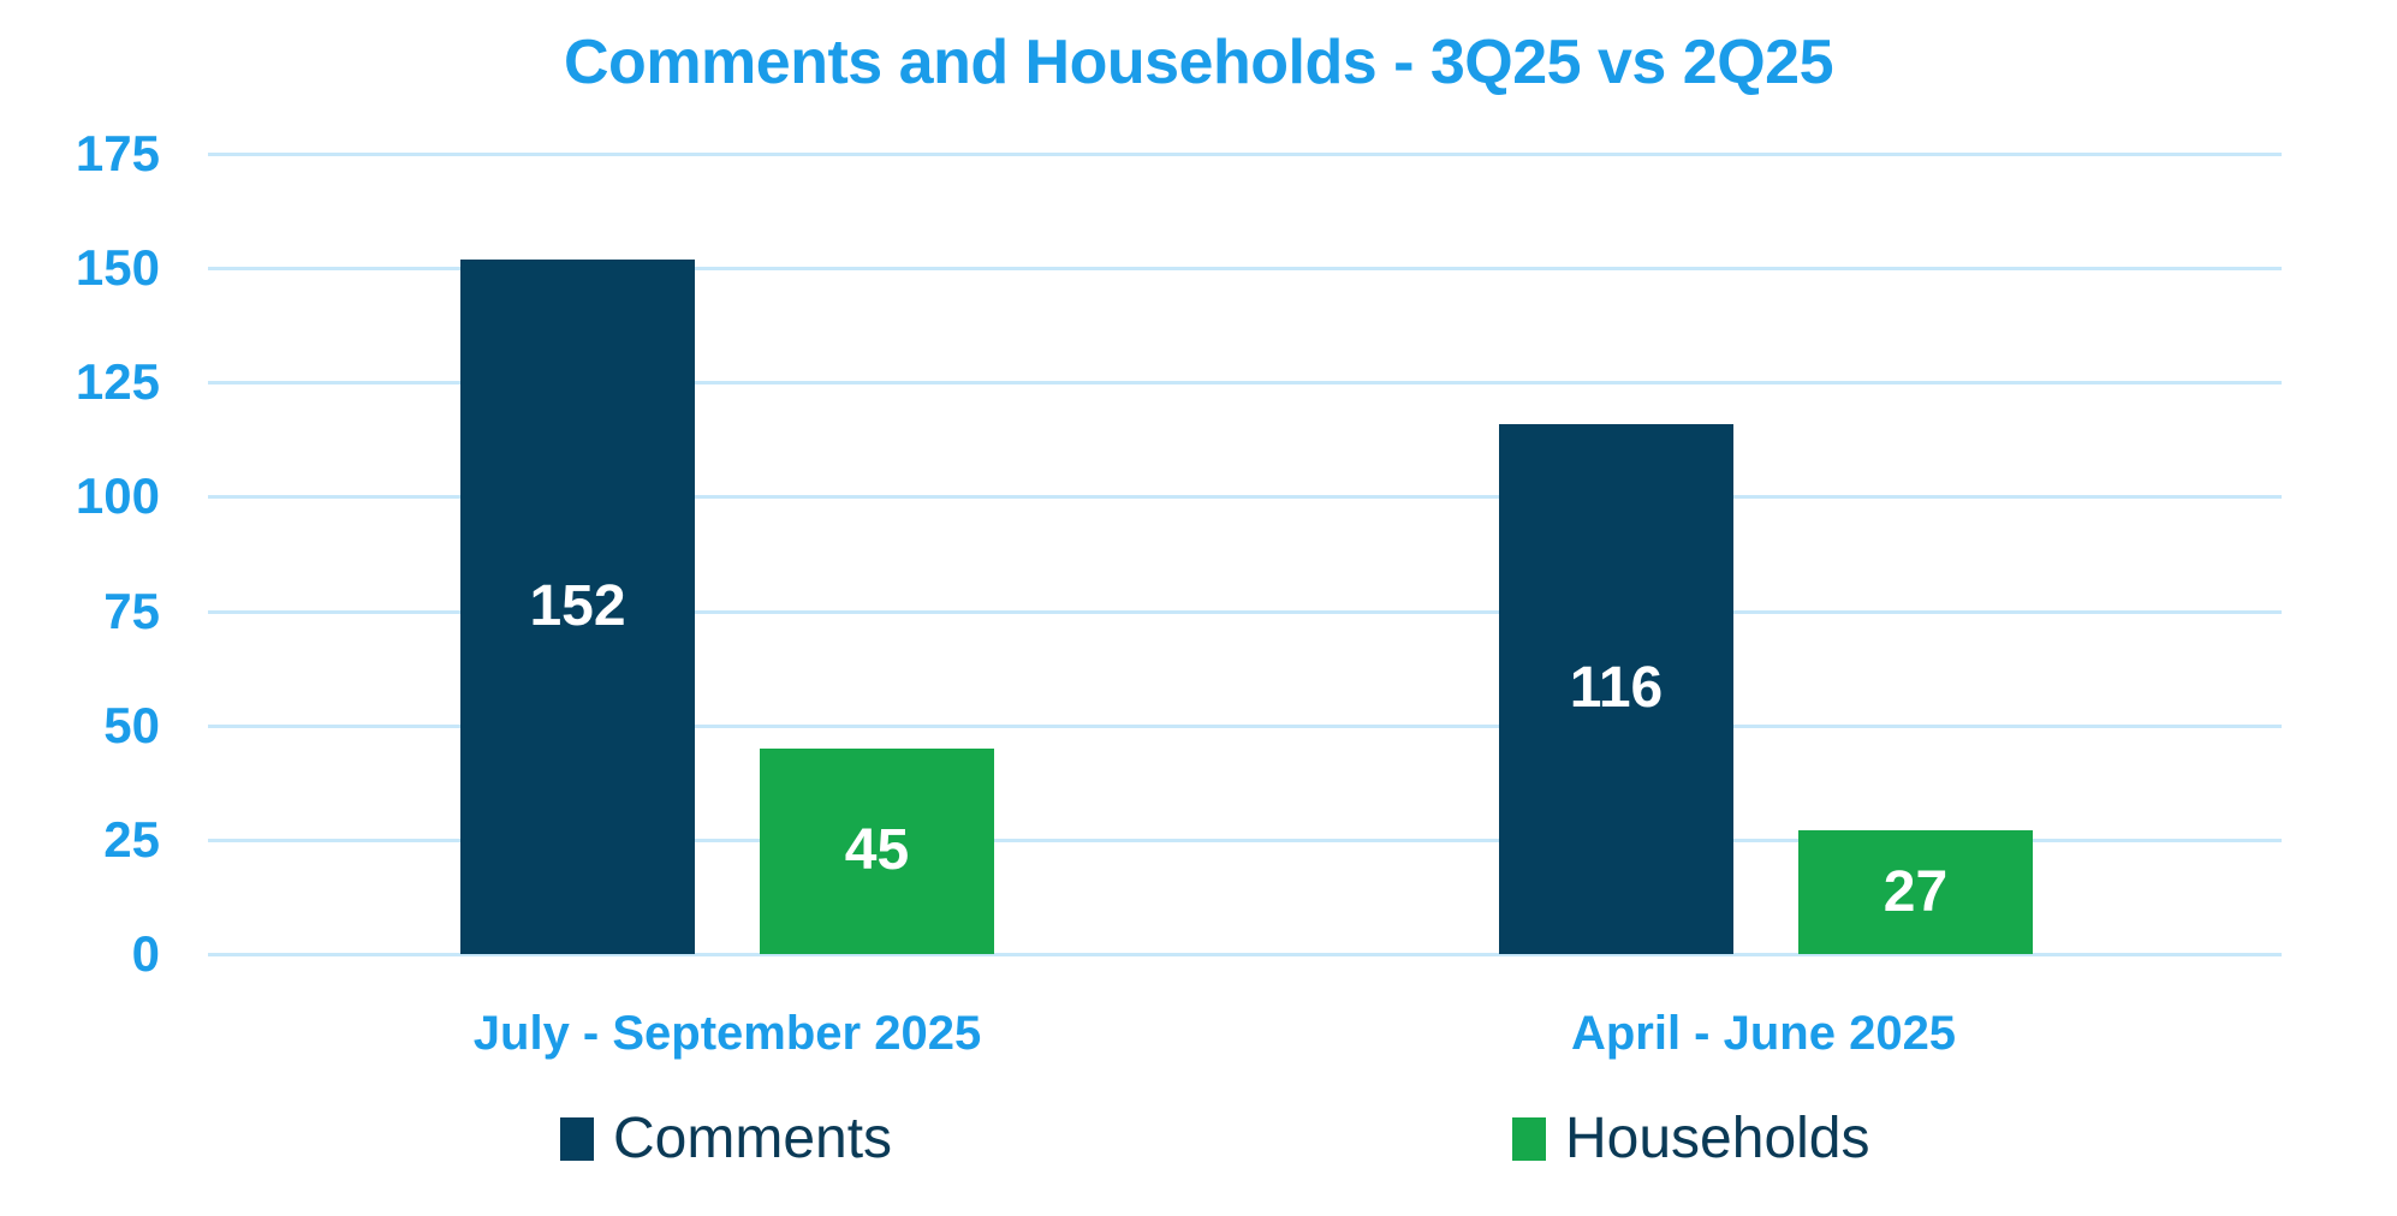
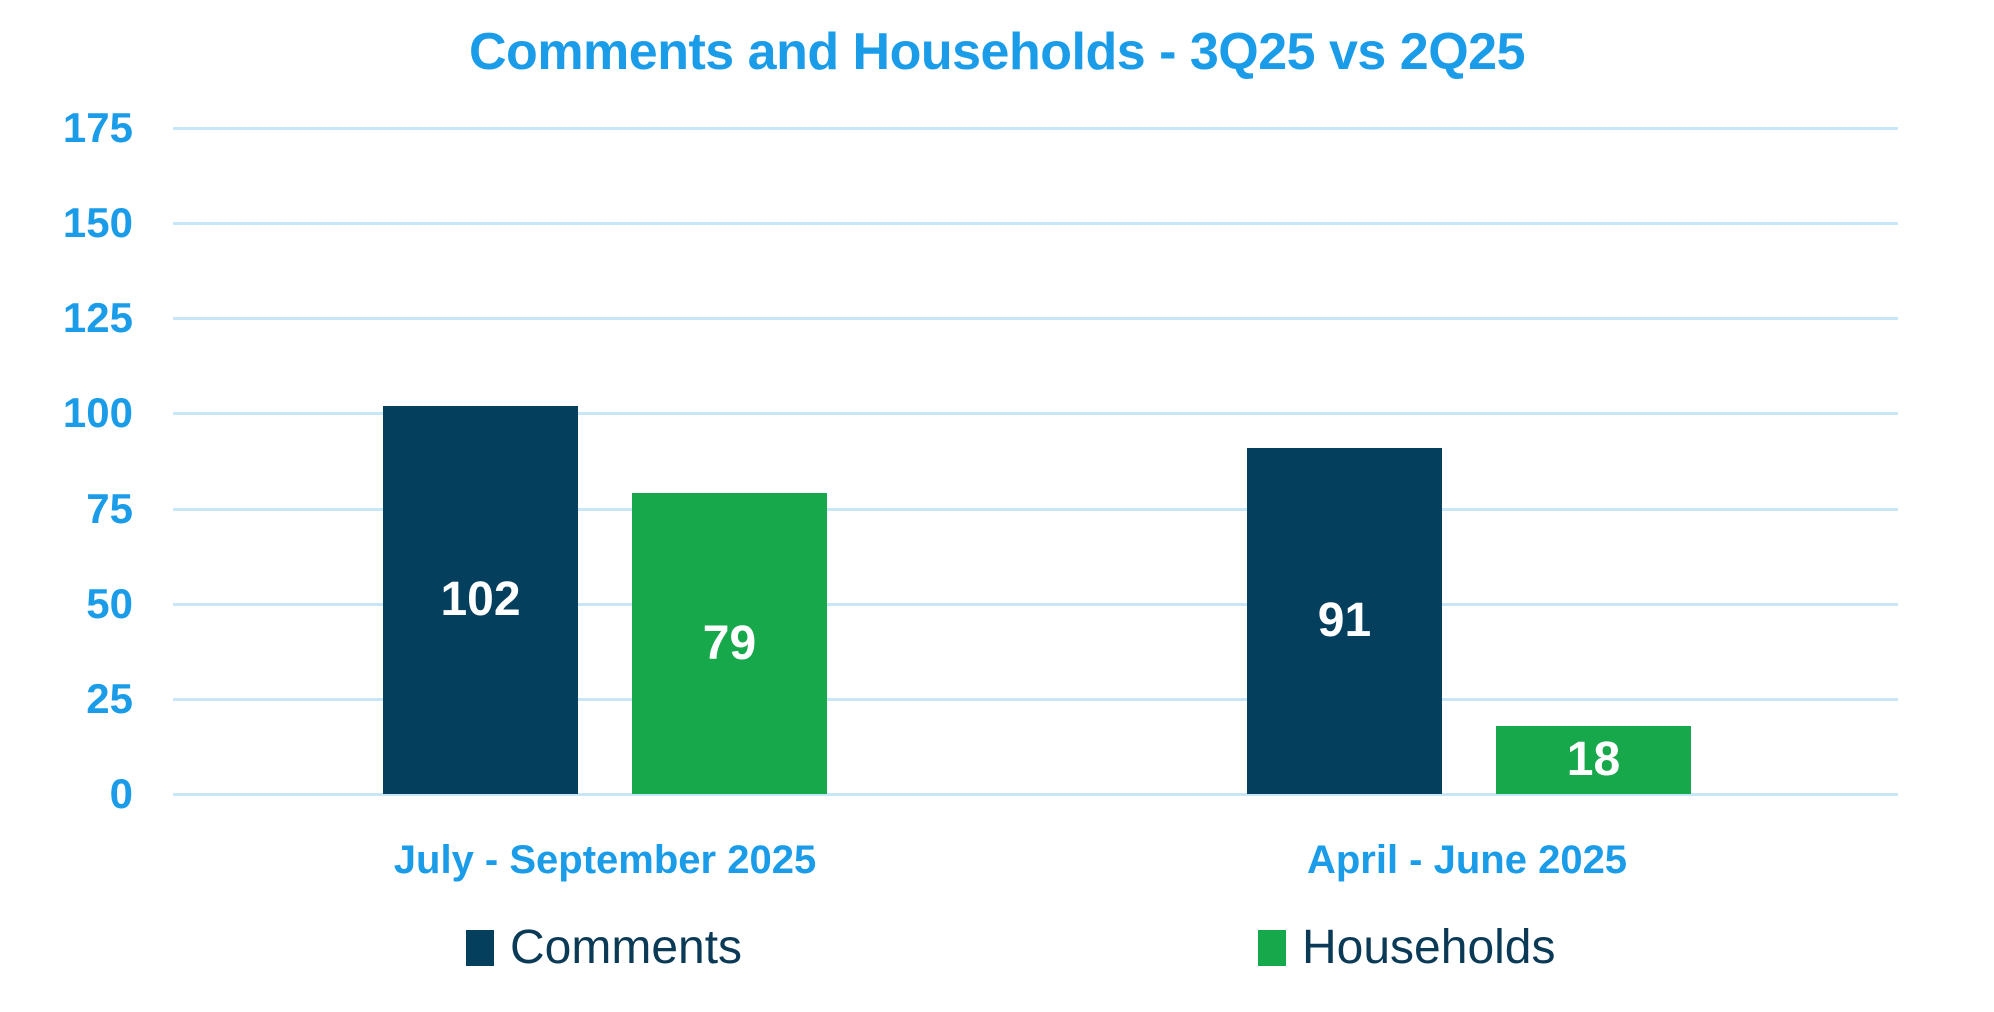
Comments/July - September 2025: 152 -> 102
Households/July - September 2025: 45 -> 79
Comments/April - June 2025: 116 -> 91
Households/April - June 2025: 27 -> 18
